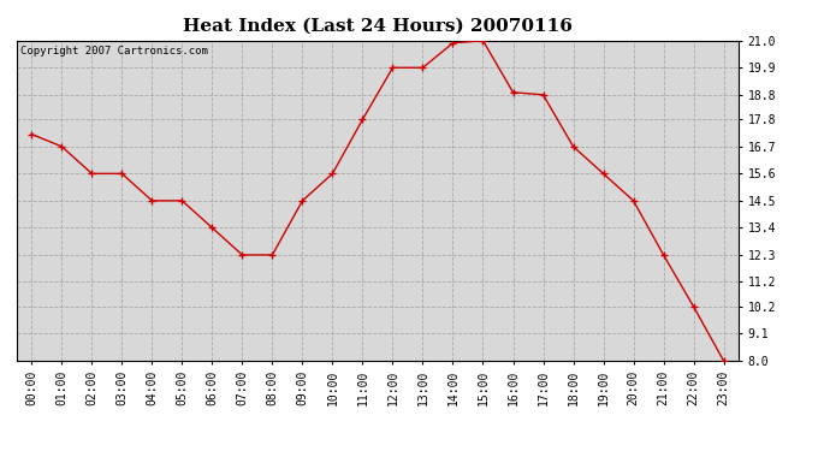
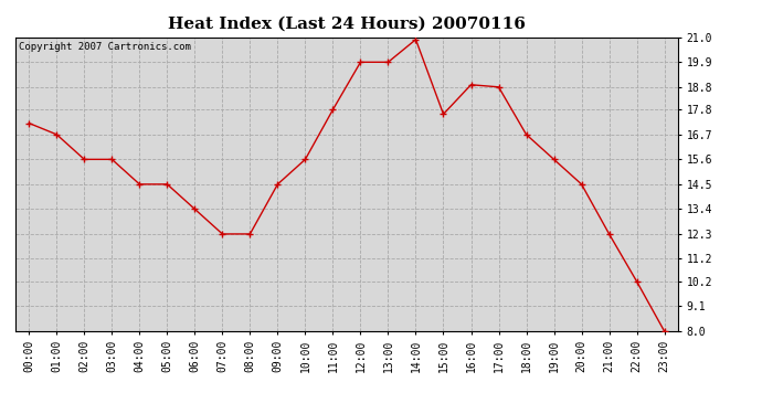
15:00: 21.0 -> 17.6
